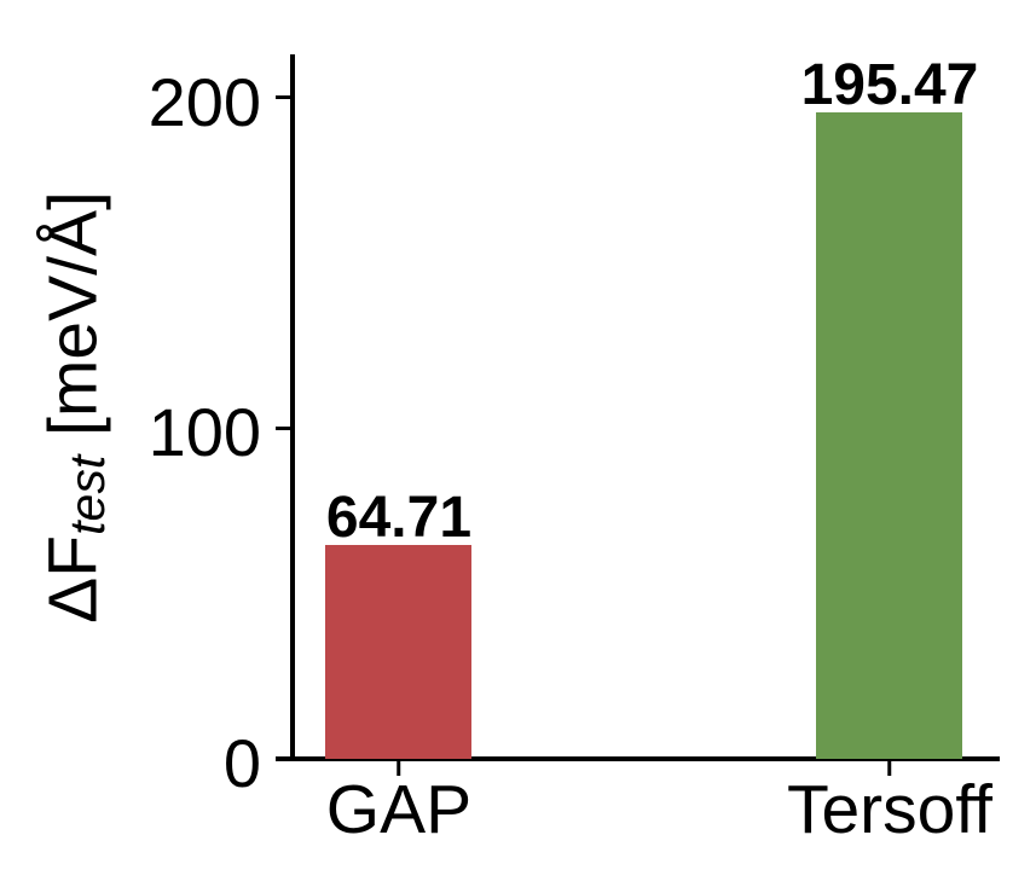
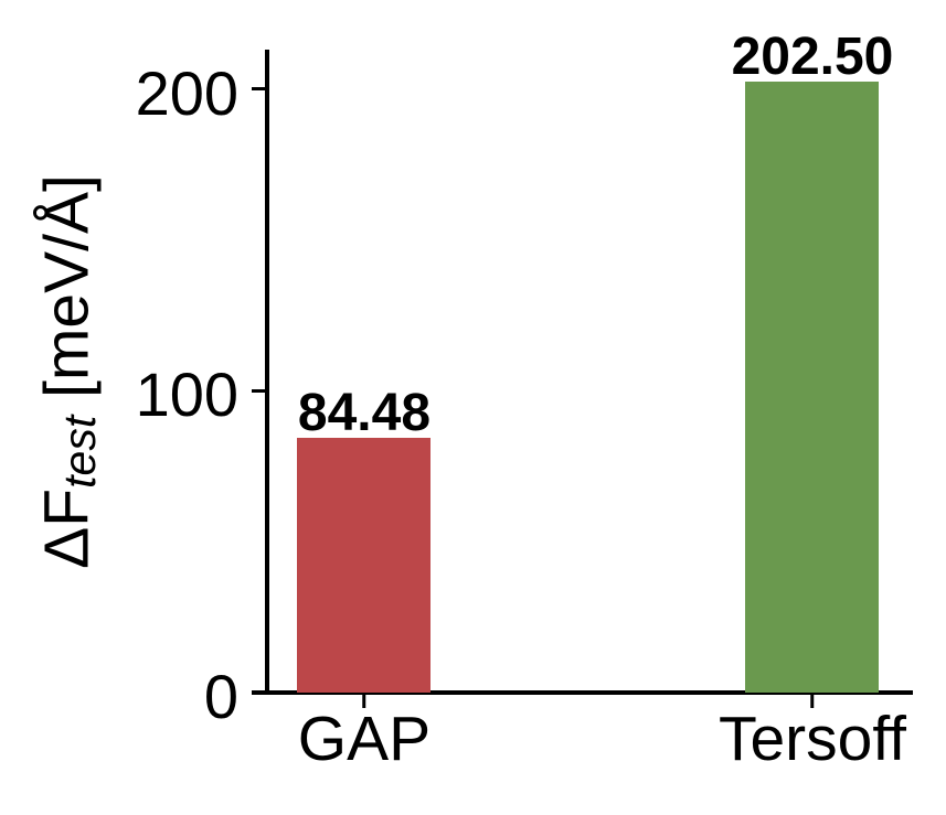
GAP: 64.71 -> 84.48
Tersoff: 195.47 -> 202.50
